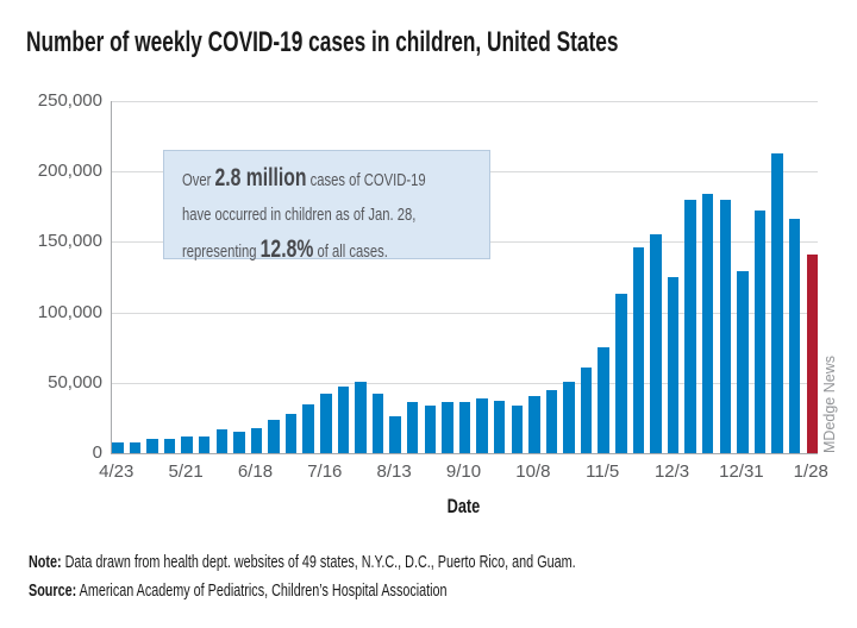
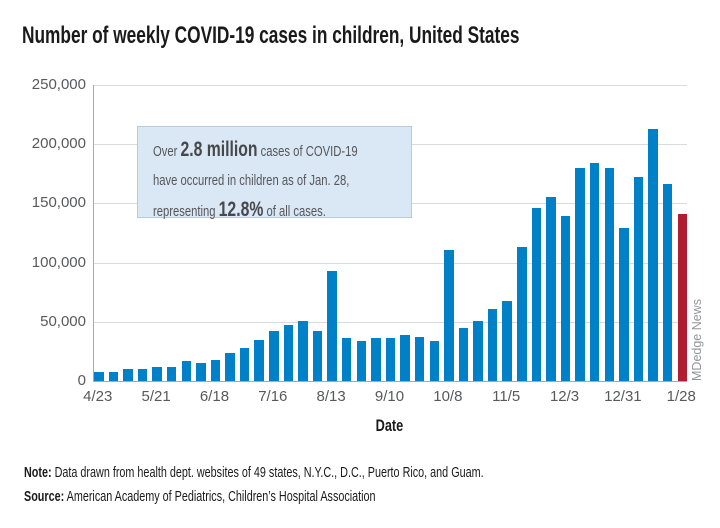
8/13: 26000 -> 93000
10/8: 40000 -> 111000
11/5: 76000 -> 68000
12/3: 125000 -> 139000
